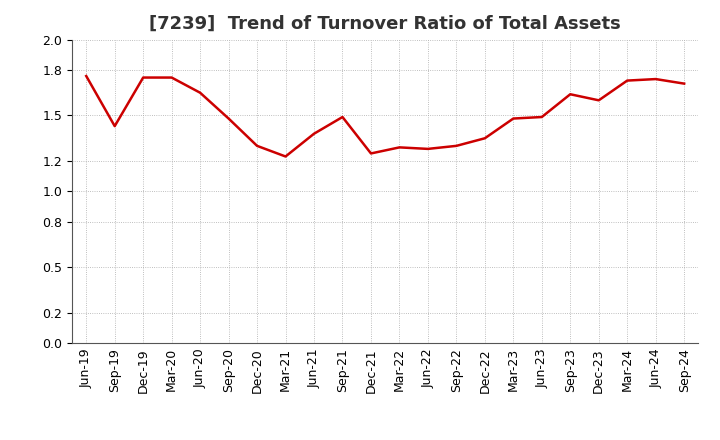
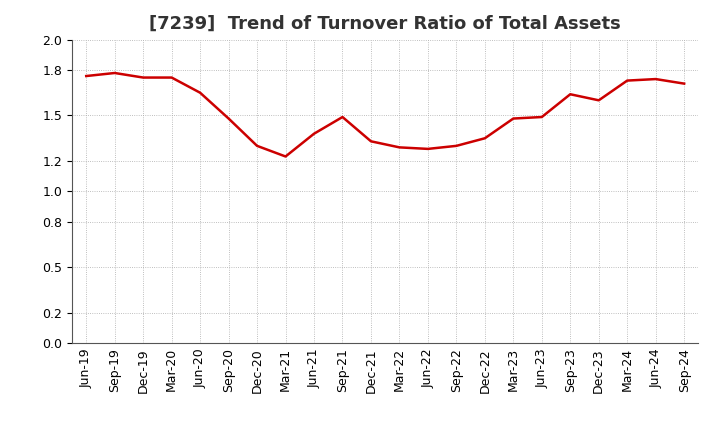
Sep-19: 1.43 -> 1.78
Dec-21: 1.25 -> 1.33
